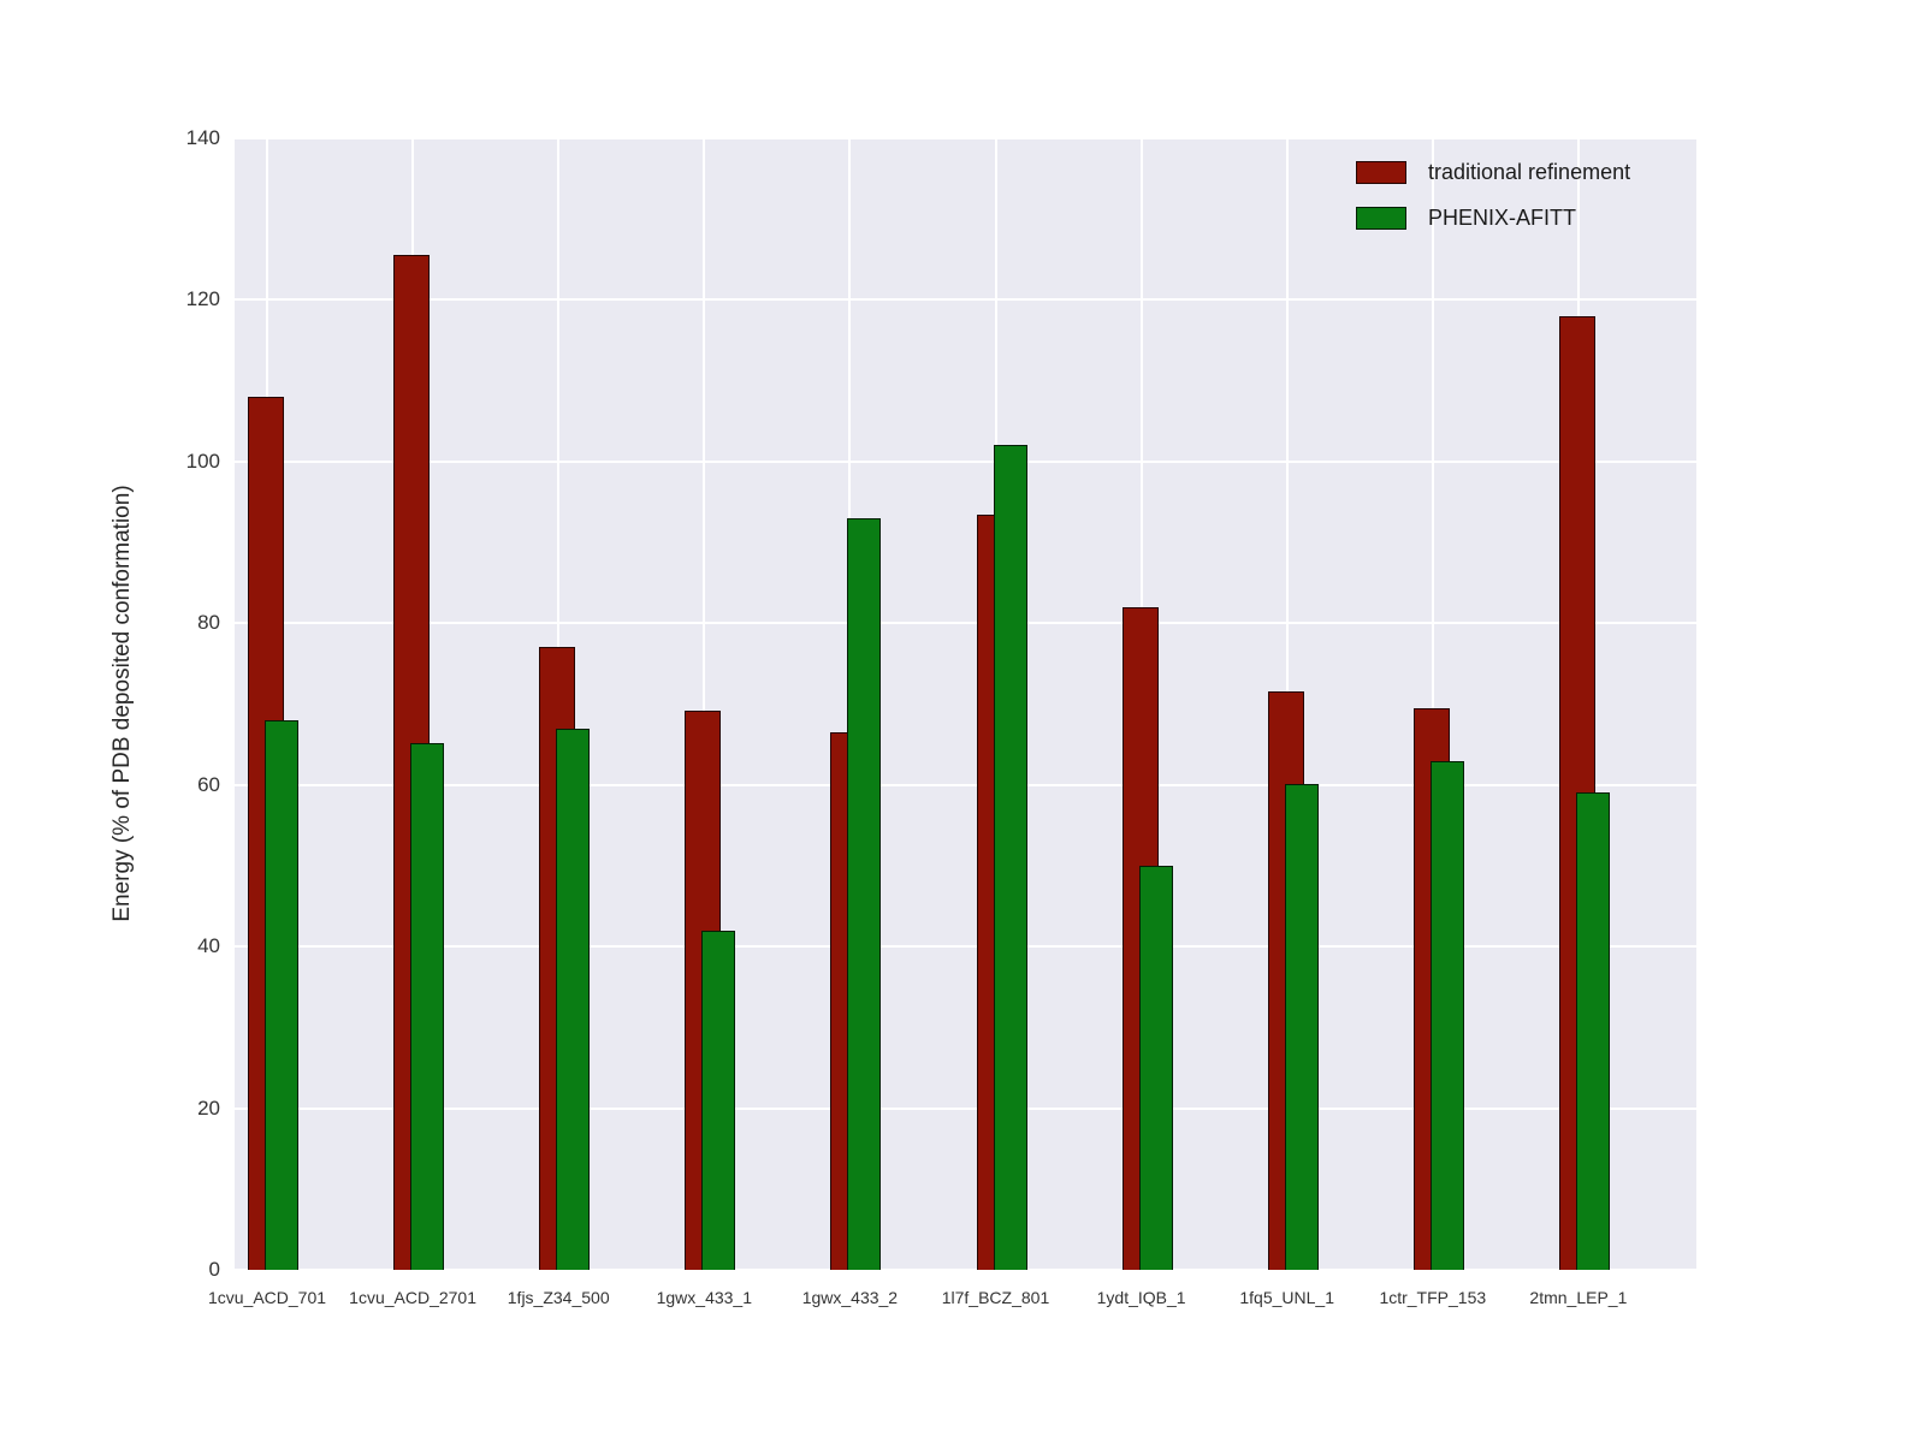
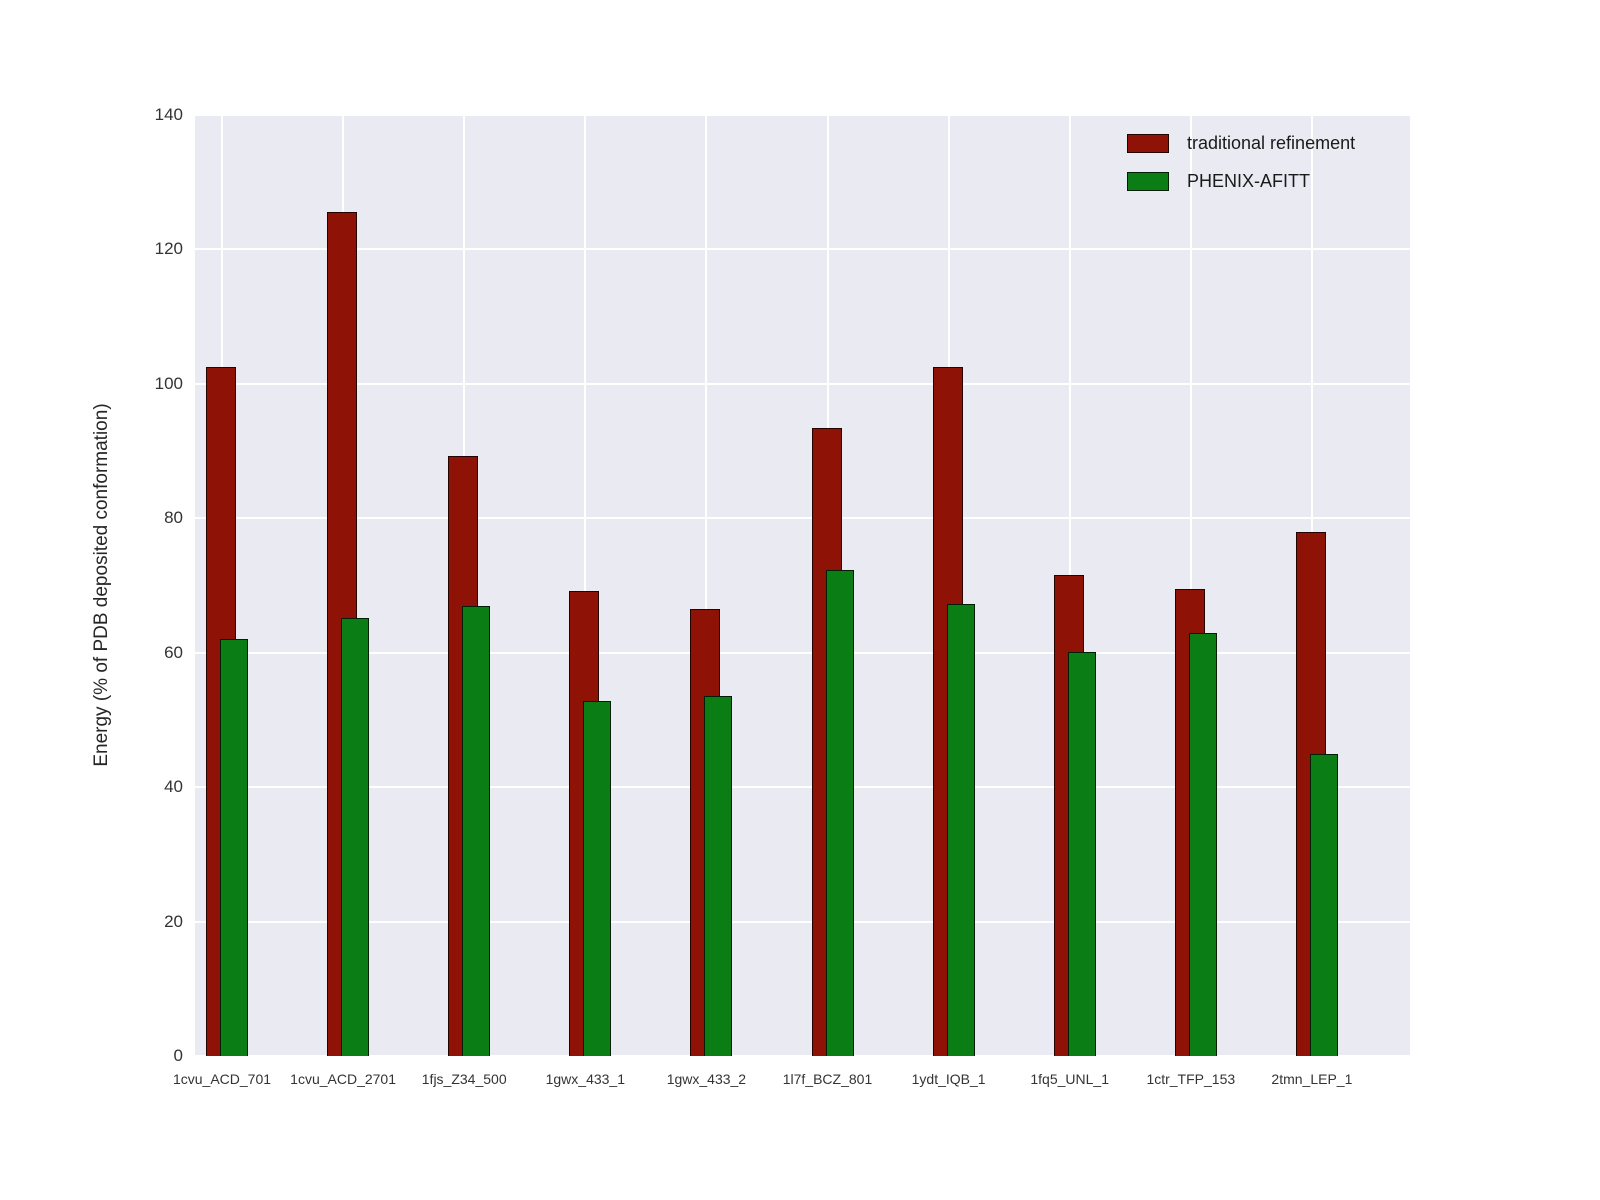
traditional refinement/1cvu_ACD_701: 108 -> 102
PHENIX-AFITT/1cvu_ACD_701: 68 -> 62
traditional refinement/1fjs_Z34_500: 77 -> 89
PHENIX-AFITT/1gwx_433_1: 42 -> 53
PHENIX-AFITT/1gwx_433_2: 93 -> 54
PHENIX-AFITT/1l7f_BCZ_801: 102 -> 72
traditional refinement/1ydt_IQB_1: 82 -> 102
PHENIX-AFITT/1ydt_IQB_1: 50 -> 67
traditional refinement/2tmn_LEP_1: 118 -> 78
PHENIX-AFITT/2tmn_LEP_1: 59 -> 45
